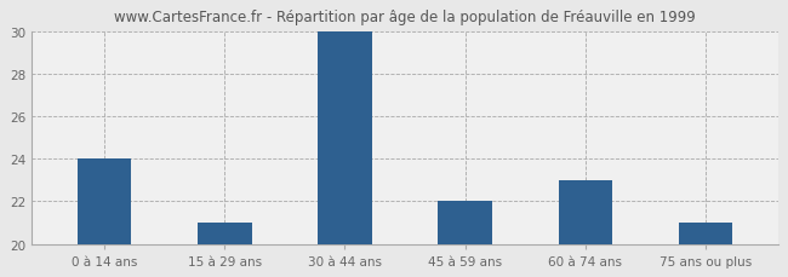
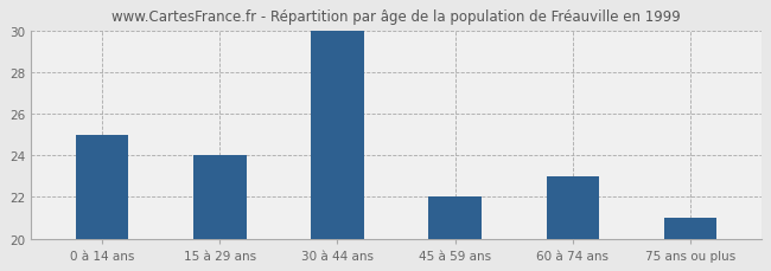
0 à 14 ans: 24 -> 25
15 à 29 ans: 21 -> 24
